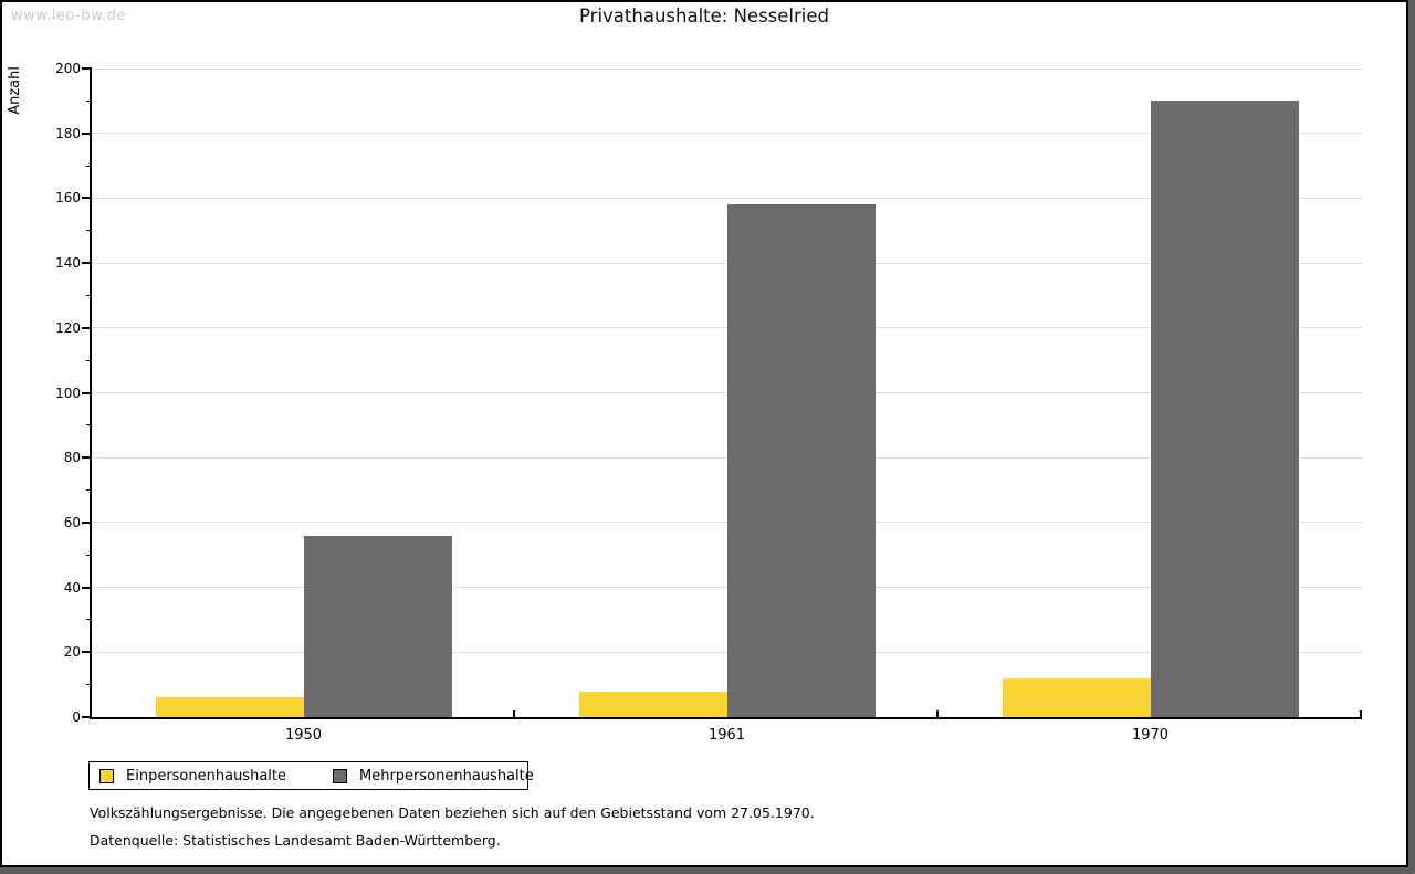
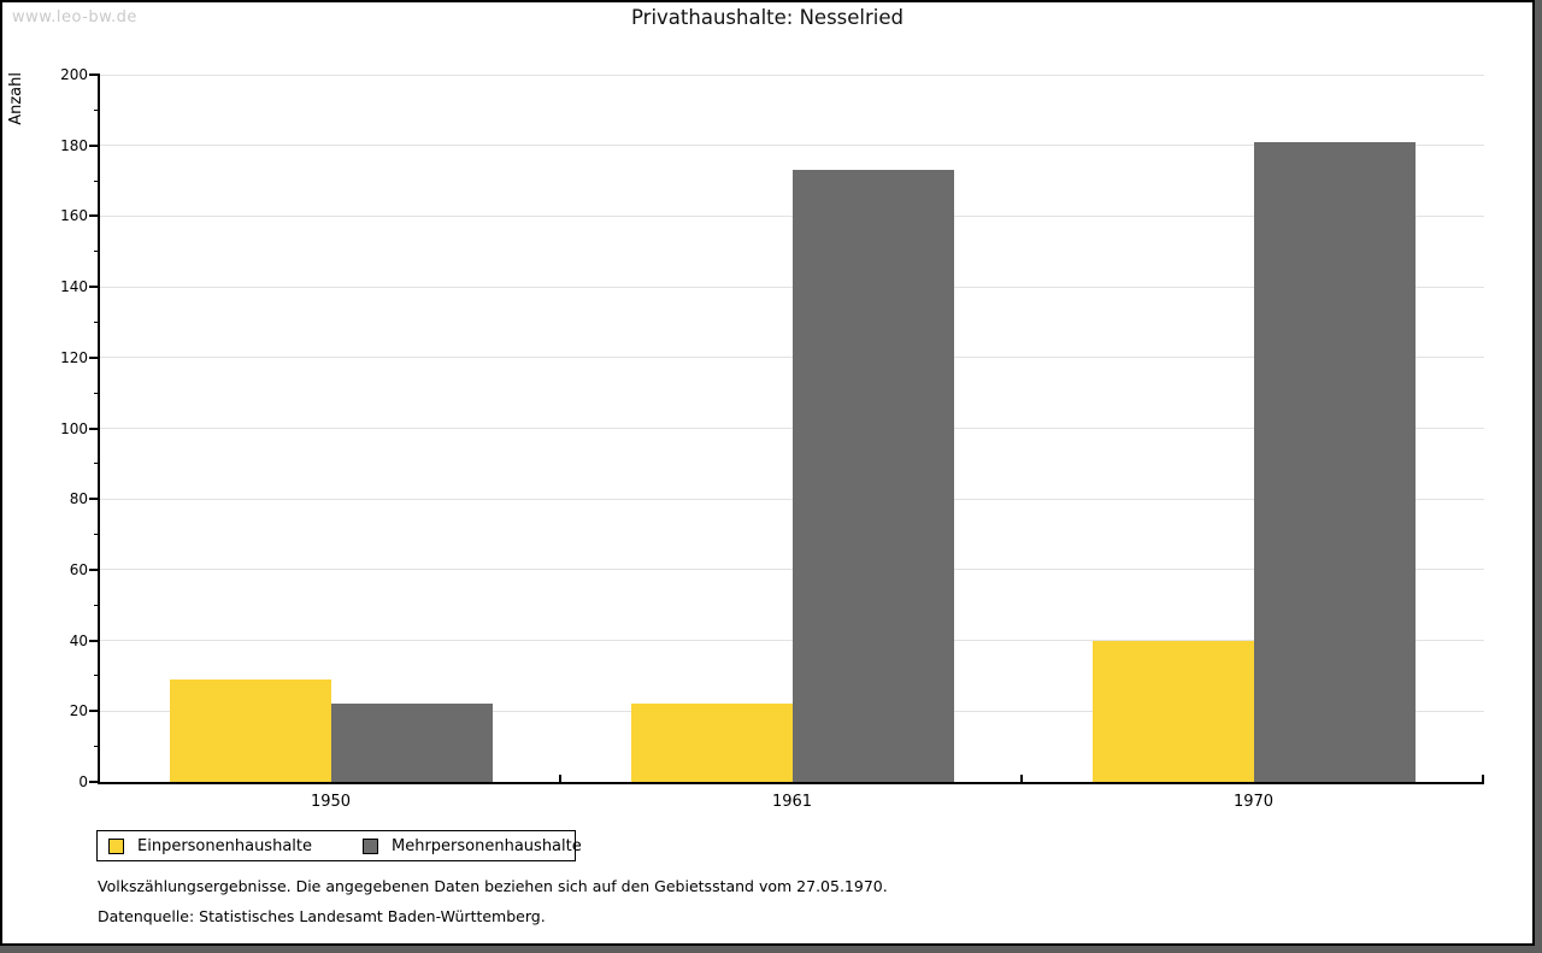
Einpersonenhaushalte/1950: 6 -> 29
Mehrpersonenhaushalte/1950: 56 -> 22
Einpersonenhaushalte/1961: 8 -> 22
Mehrpersonenhaushalte/1961: 158 -> 173
Einpersonenhaushalte/1970: 12 -> 40
Mehrpersonenhaushalte/1970: 190 -> 181
